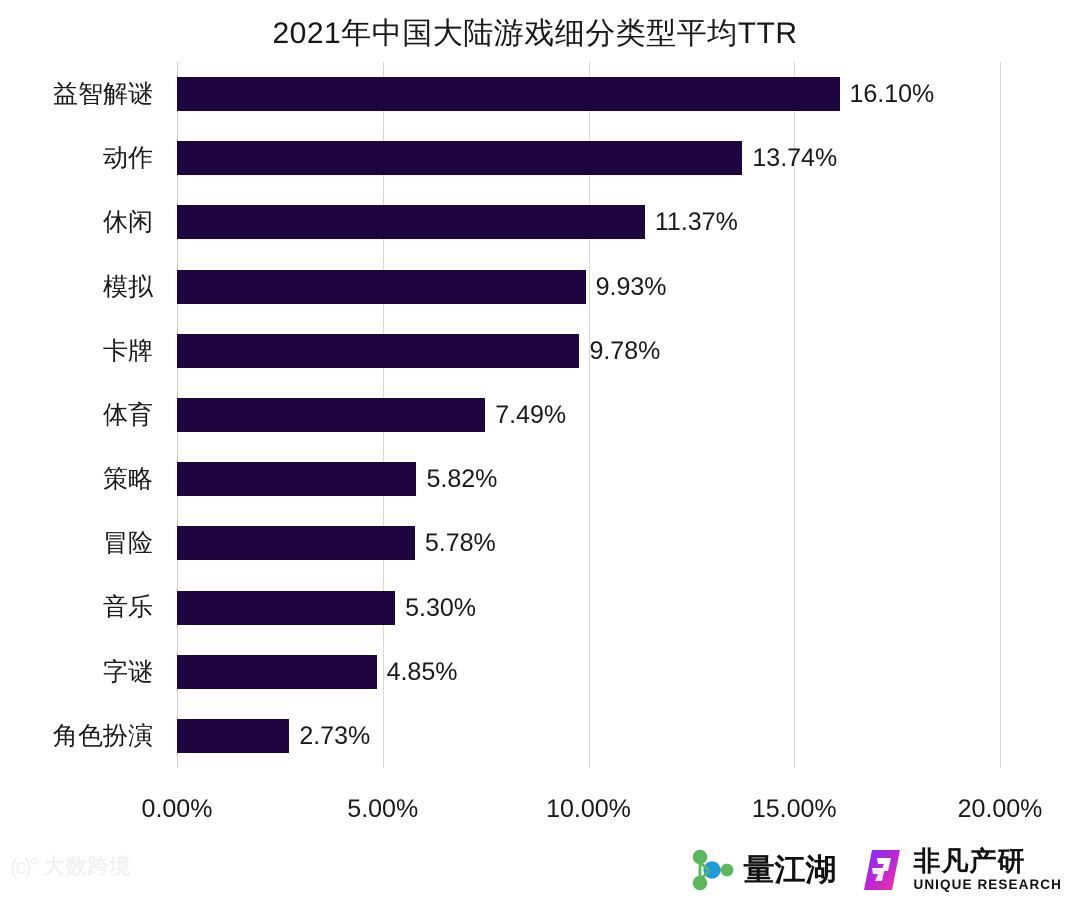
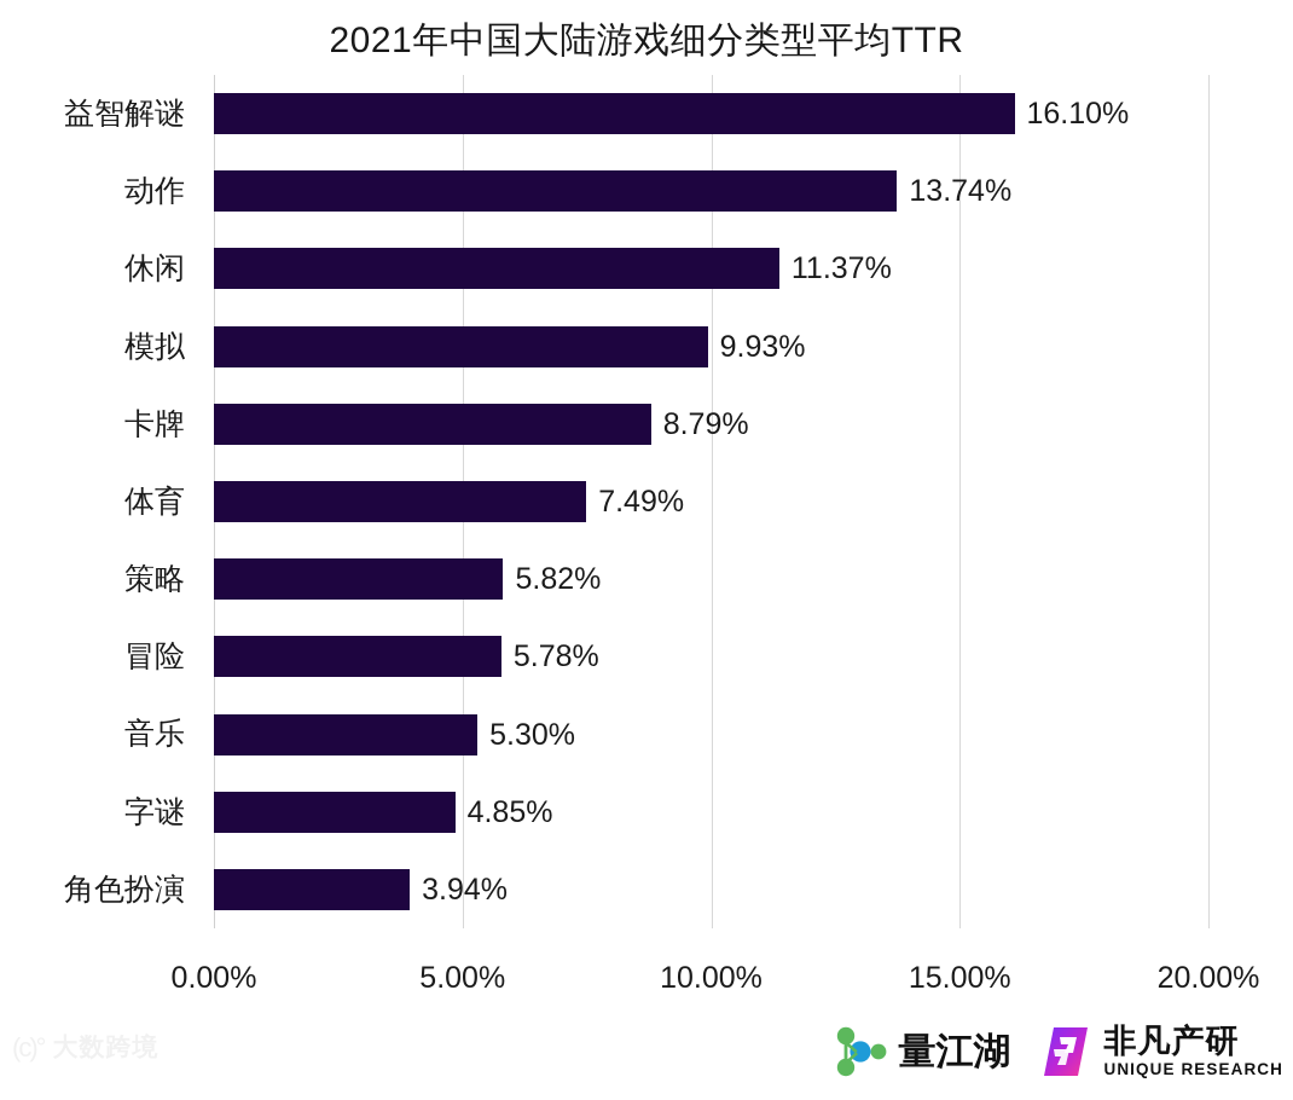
卡牌: 9.78% -> 8.79%
角色扮演: 2.73% -> 3.94%
